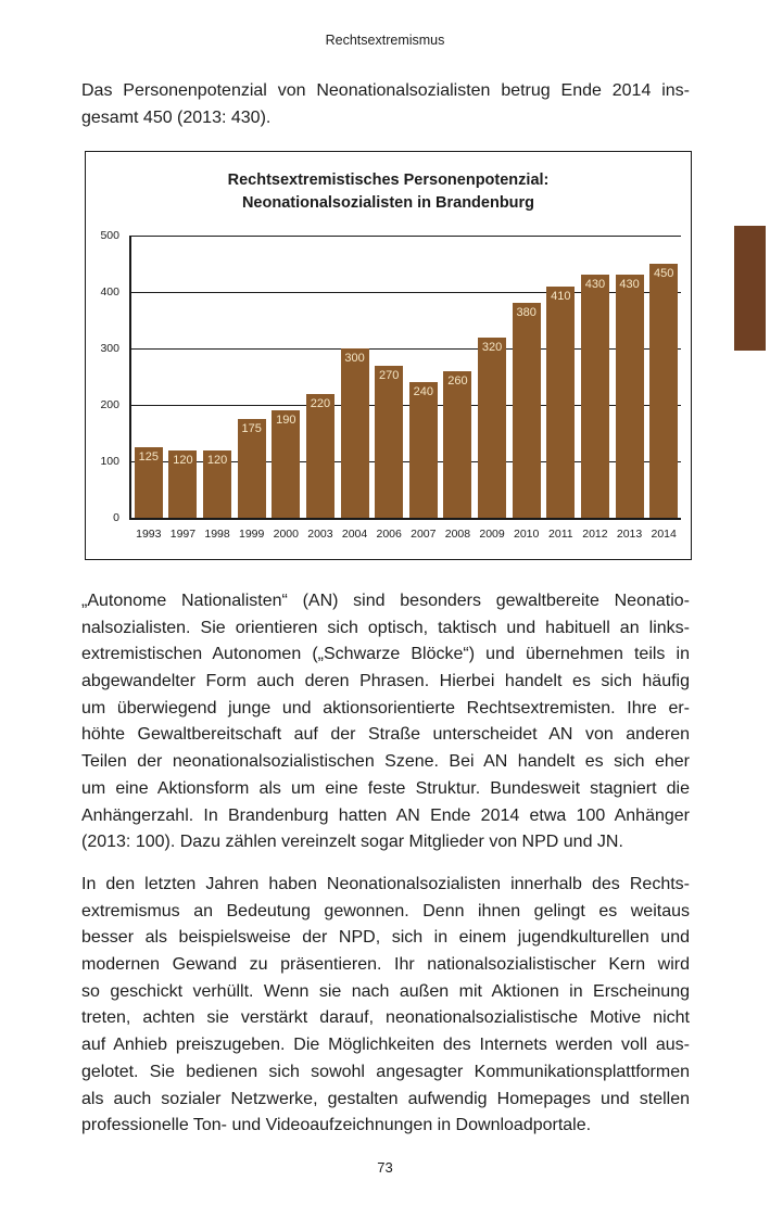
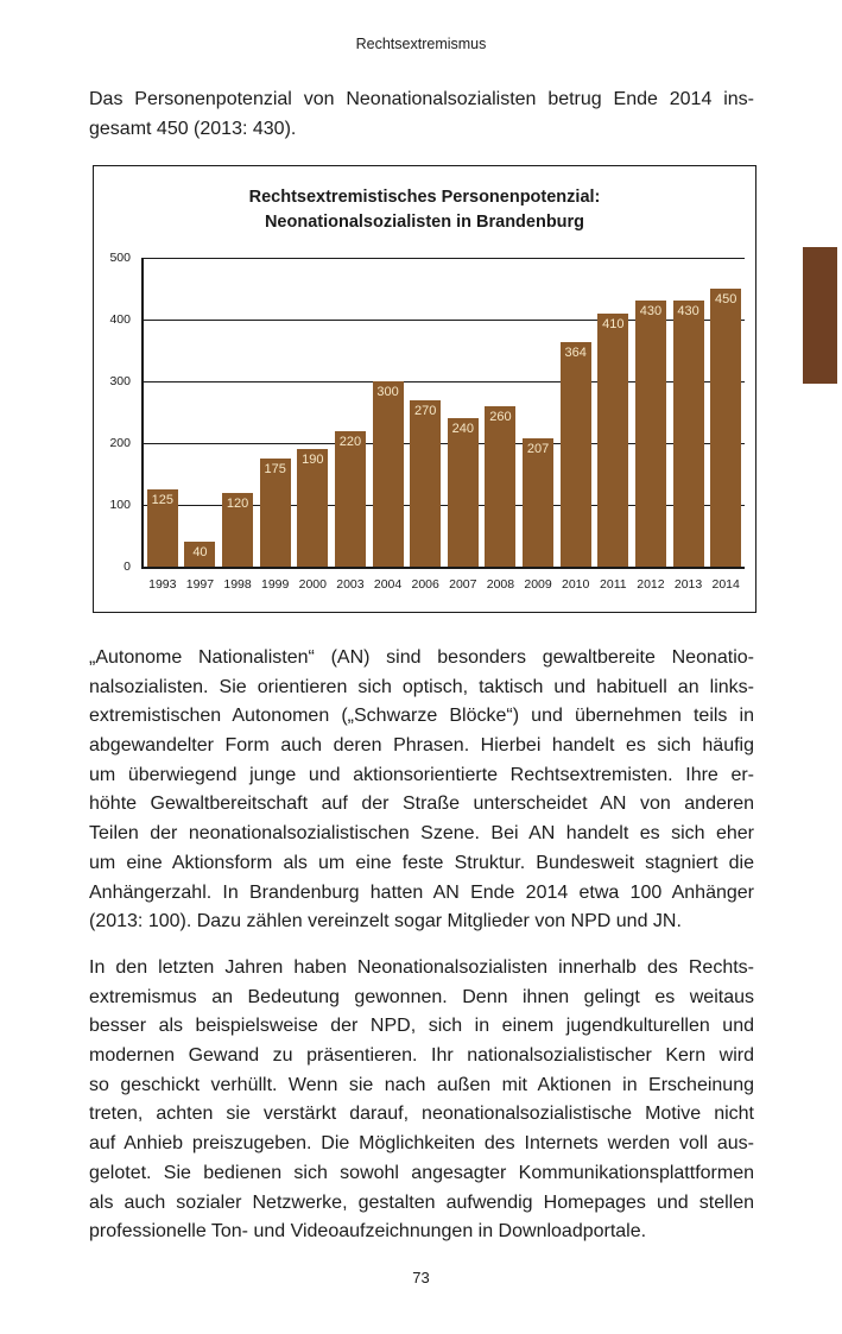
1997: 120 -> 40
2009: 320 -> 207
2010: 380 -> 364
